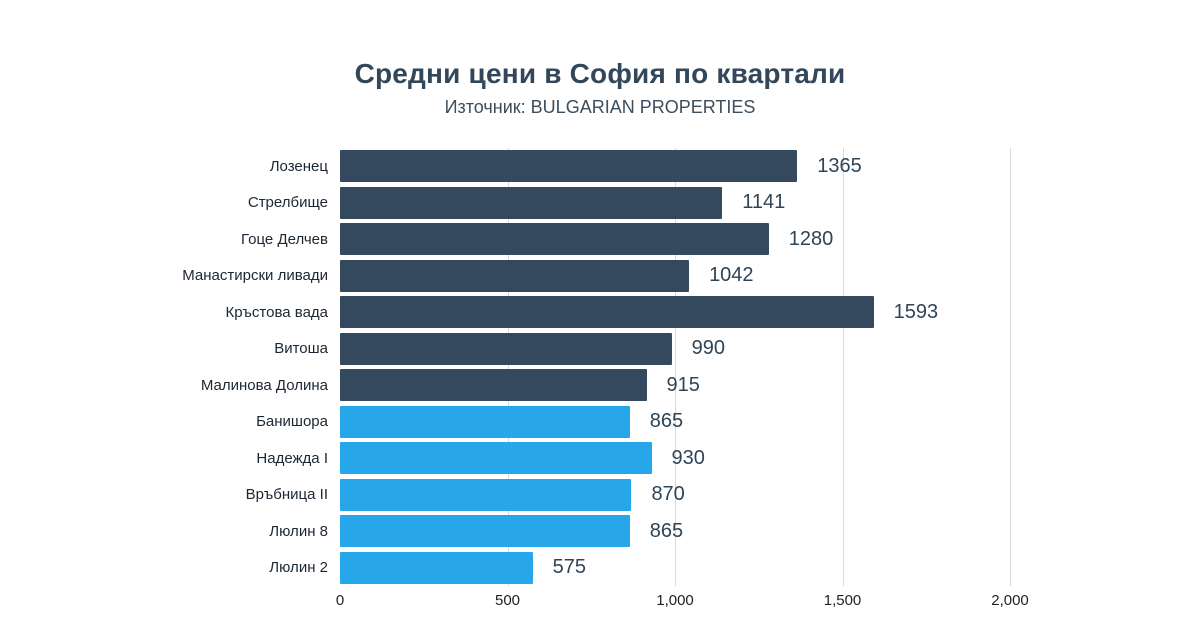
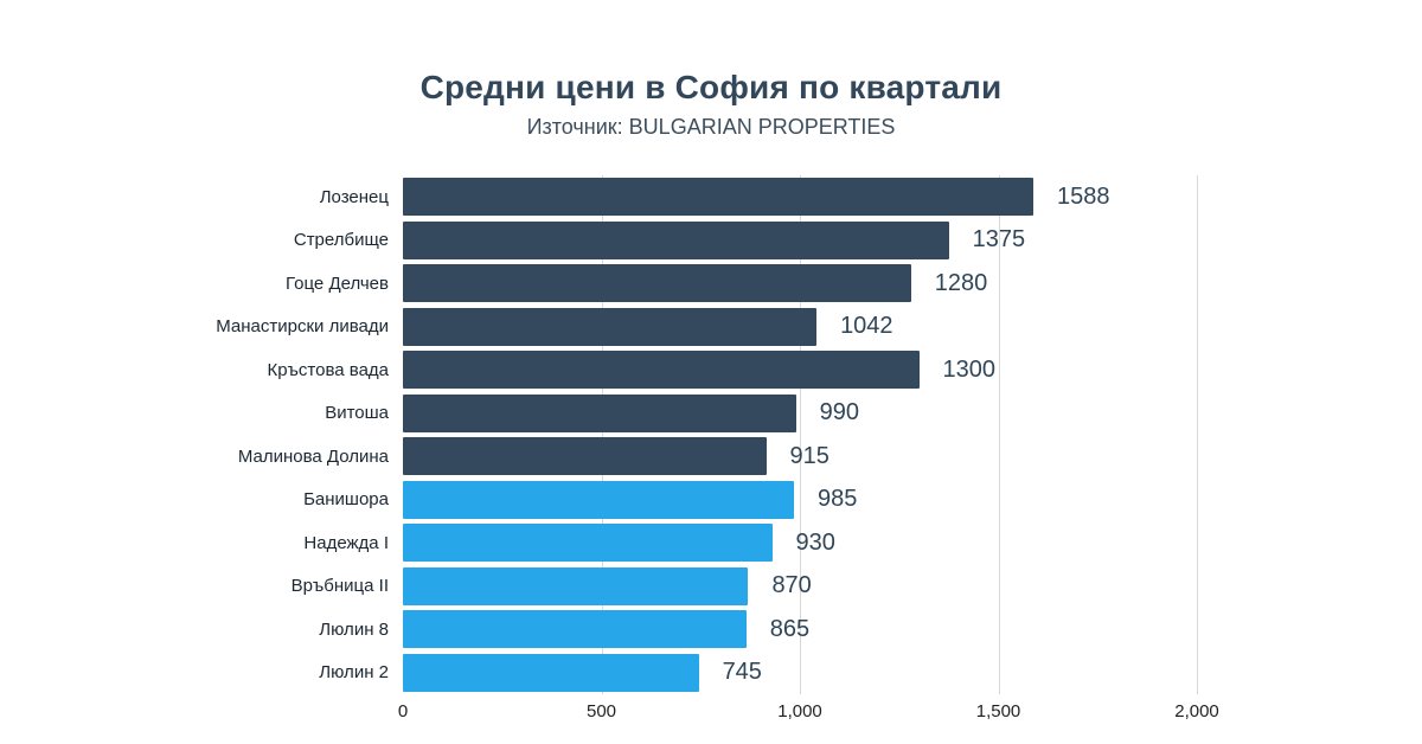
Лозенец: 1365 -> 1588
Стрелбище: 1141 -> 1375
Кръстова вада: 1593 -> 1300
Банишора: 865 -> 985
Люлин 2: 575 -> 745
